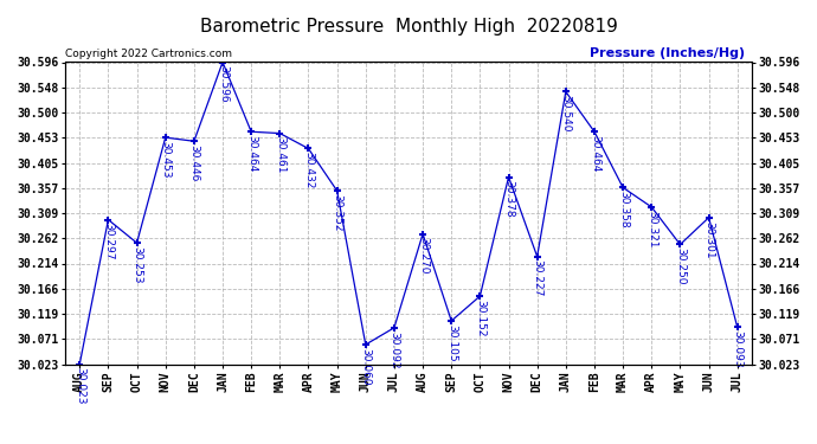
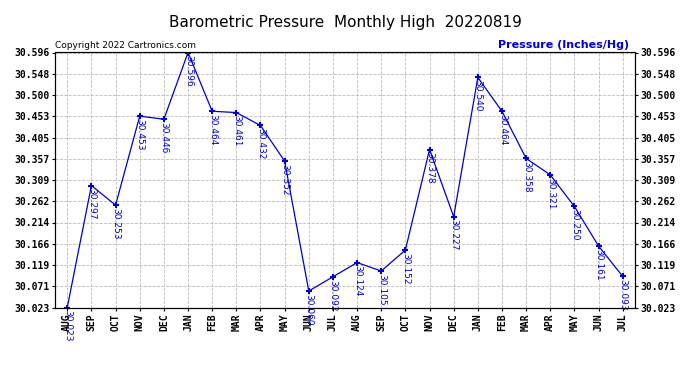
AUG: 30.270 -> 30.124
JUN: 30.301 -> 30.161
